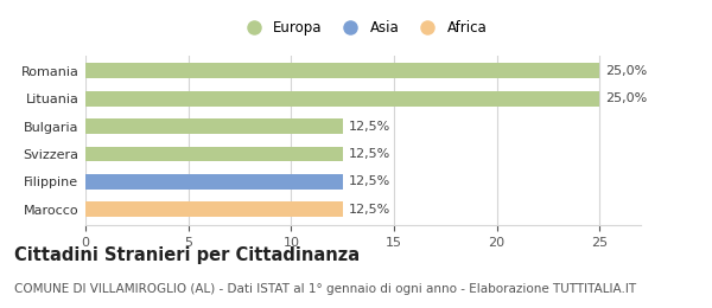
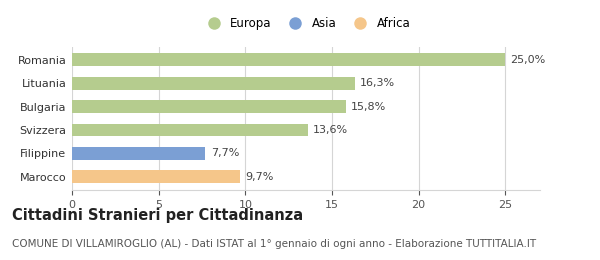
Lituania: 25,0% -> 16,3%
Bulgaria: 12,5% -> 15,8%
Svizzera: 12,5% -> 13,6%
Filippine: 12,5% -> 7,7%
Marocco: 12,5% -> 9,7%
